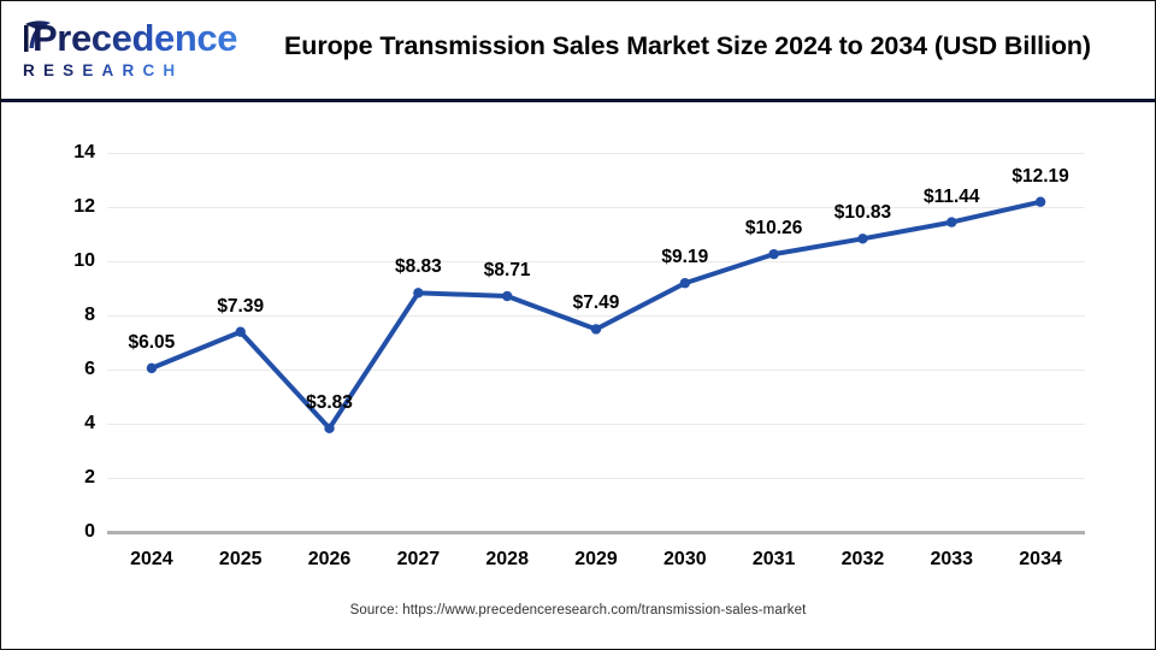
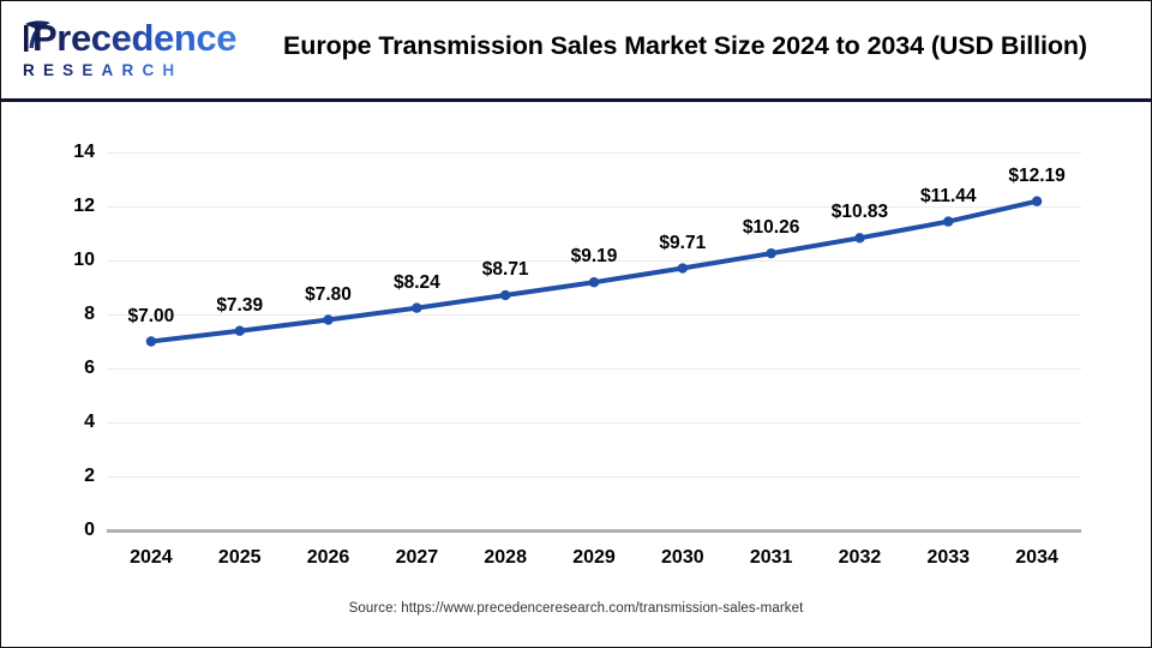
2024: $6.05 -> $7.00
2026: $3.83 -> $7.80
2027: $8.83 -> $8.24
2029: $7.49 -> $9.19
2030: $9.19 -> $9.71
